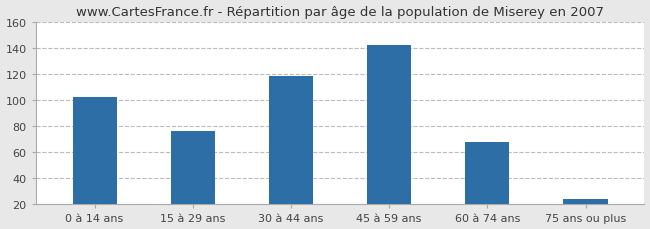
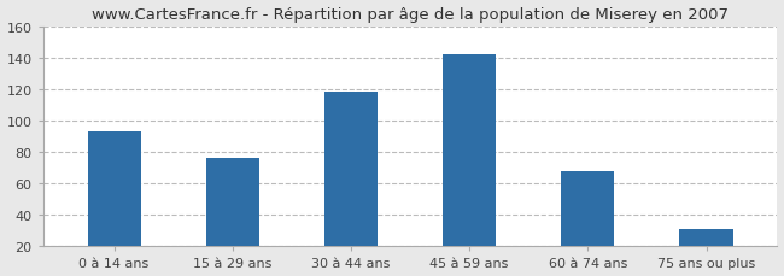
0 à 14 ans: 102 -> 93
75 ans ou plus: 24 -> 31
